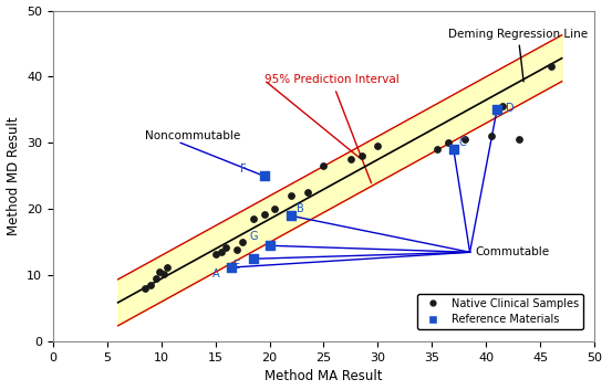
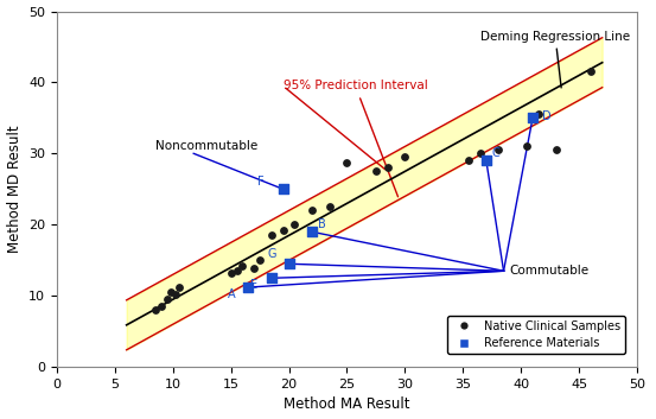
Native Clinical Samples/25: 26.5 -> 28.8
